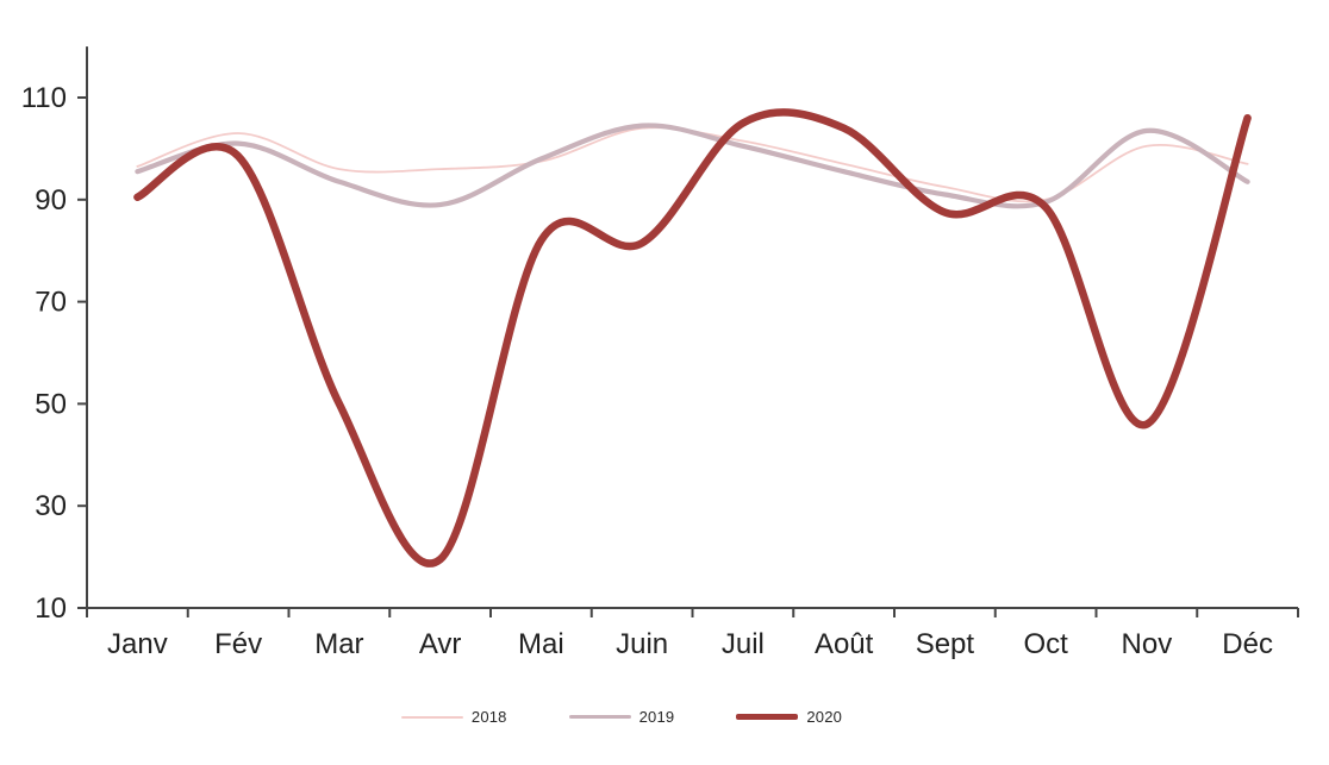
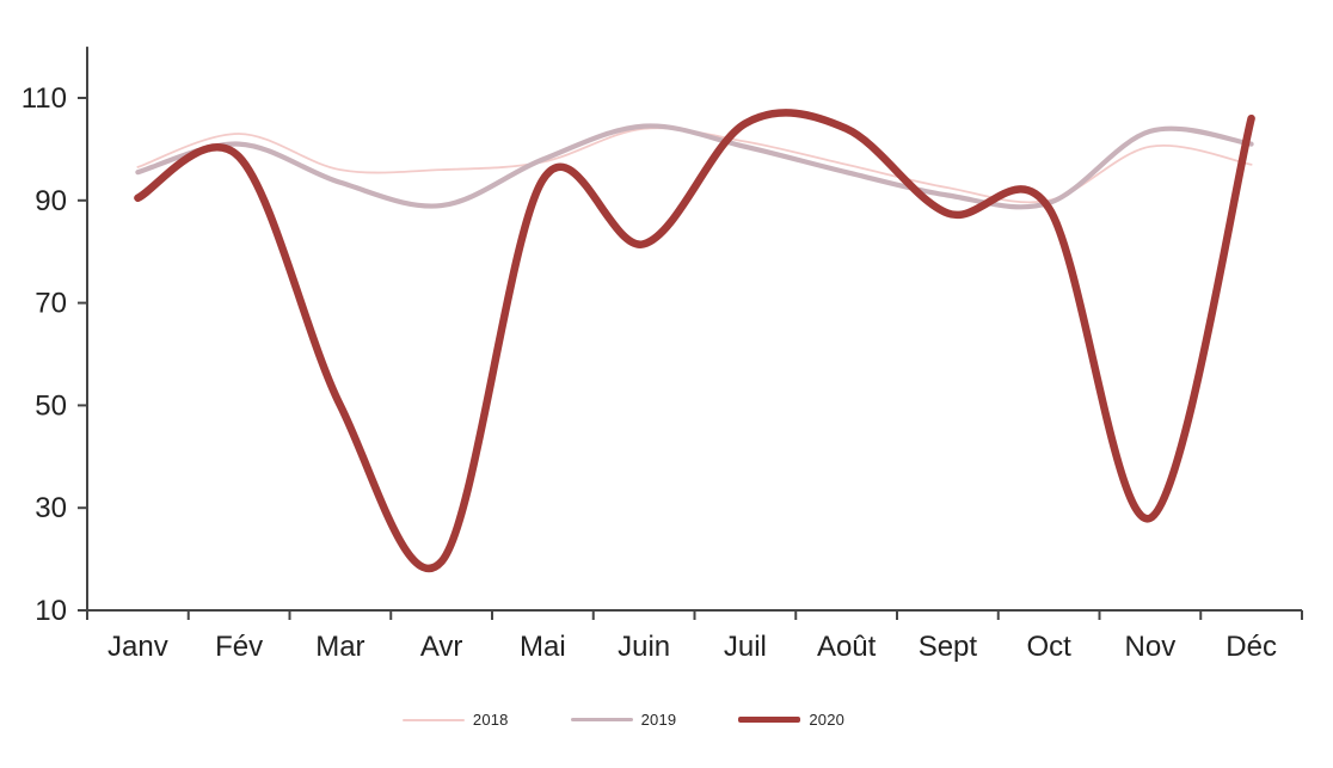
2020/Mai: 82 -> 94
2020/Nov: 46 -> 28
2019/Déc: 94 -> 101
